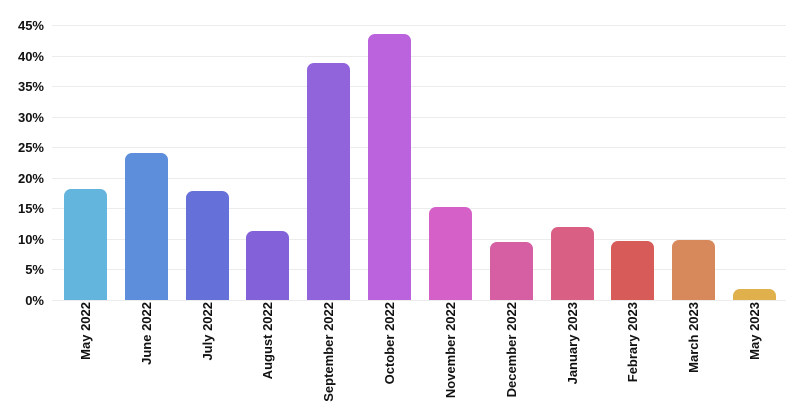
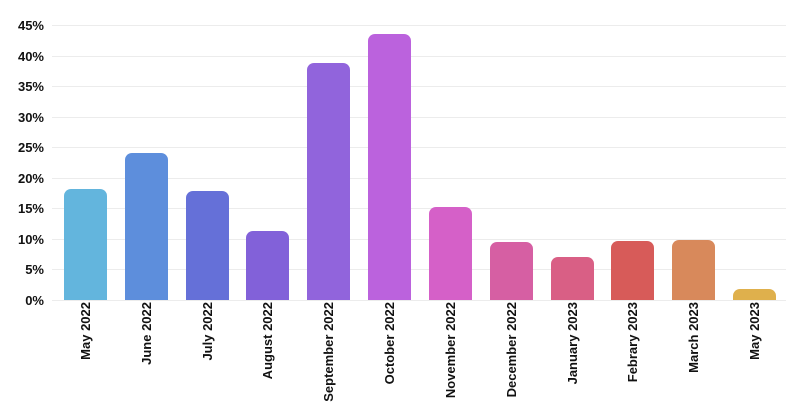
January 2023: 12% -> 7%
